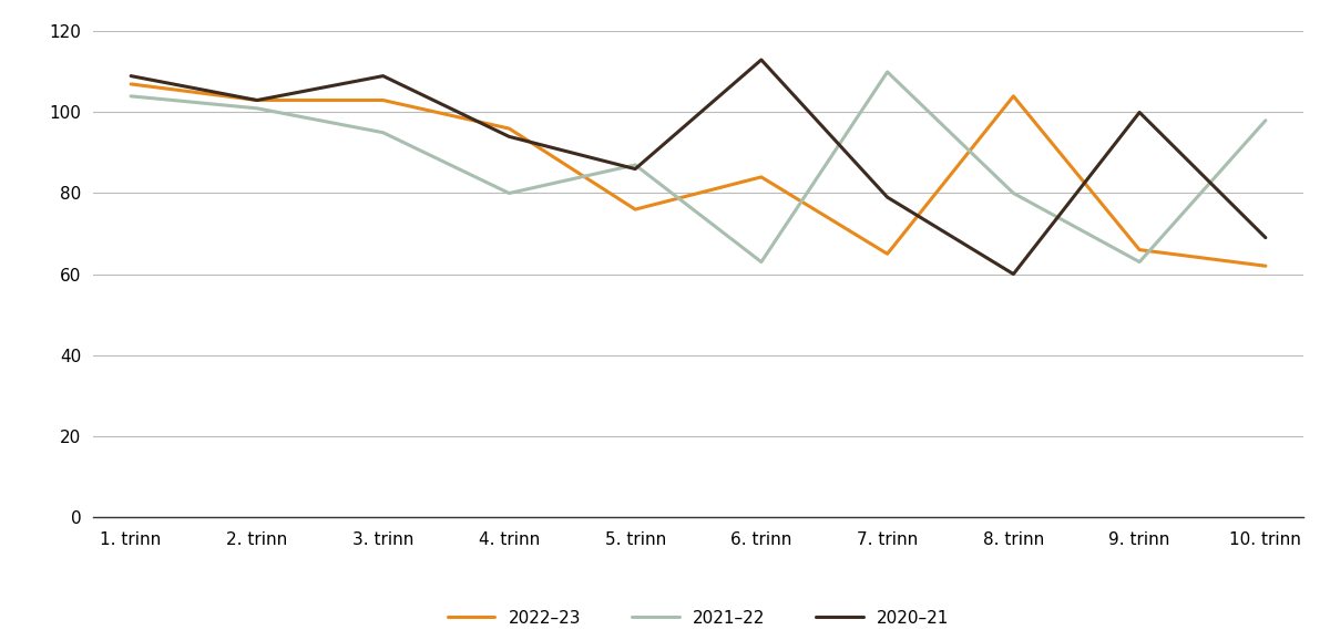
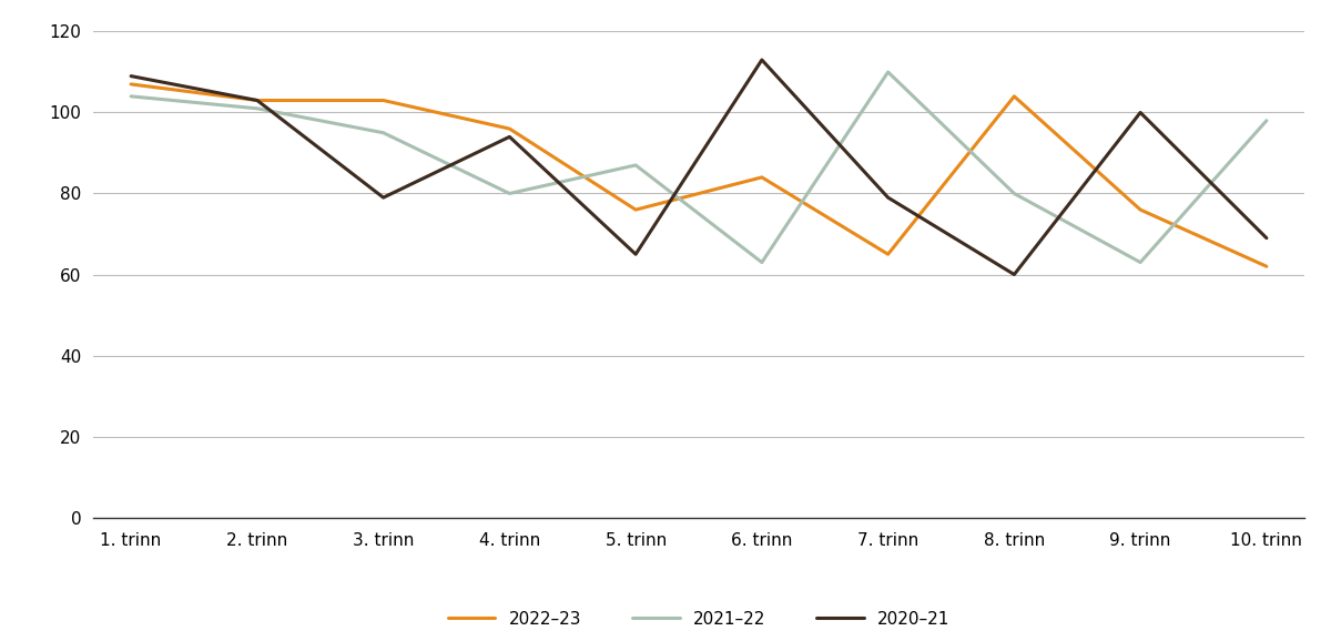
2020–21/3. trinn: 109 -> 79
2020–21/5. trinn: 86 -> 65
2022–23/9. trinn: 66 -> 76
